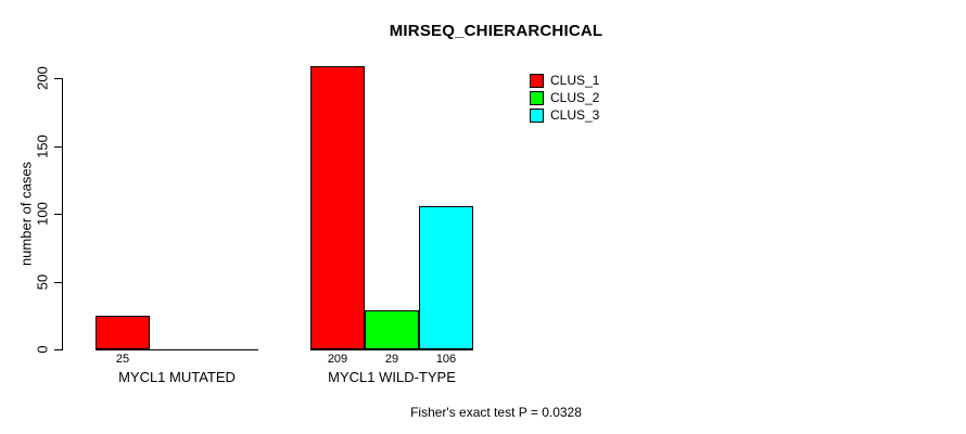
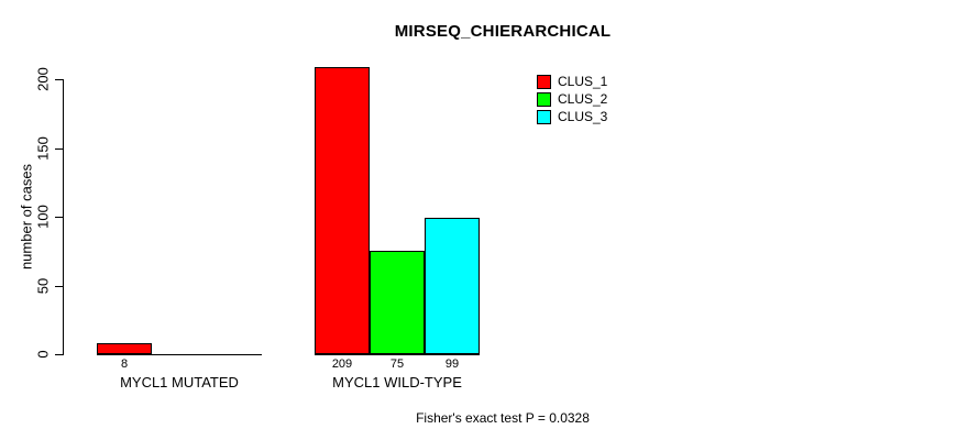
CLUS_1/MYCL1 MUTATED: 25 -> 8
CLUS_2/MYCL1 WILD-TYPE: 29 -> 75
CLUS_3/MYCL1 WILD-TYPE: 106 -> 99
